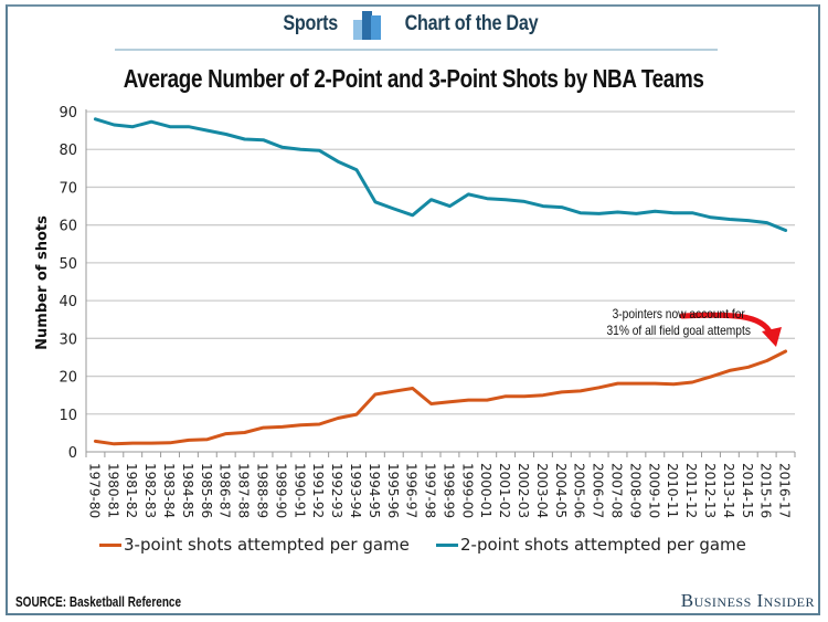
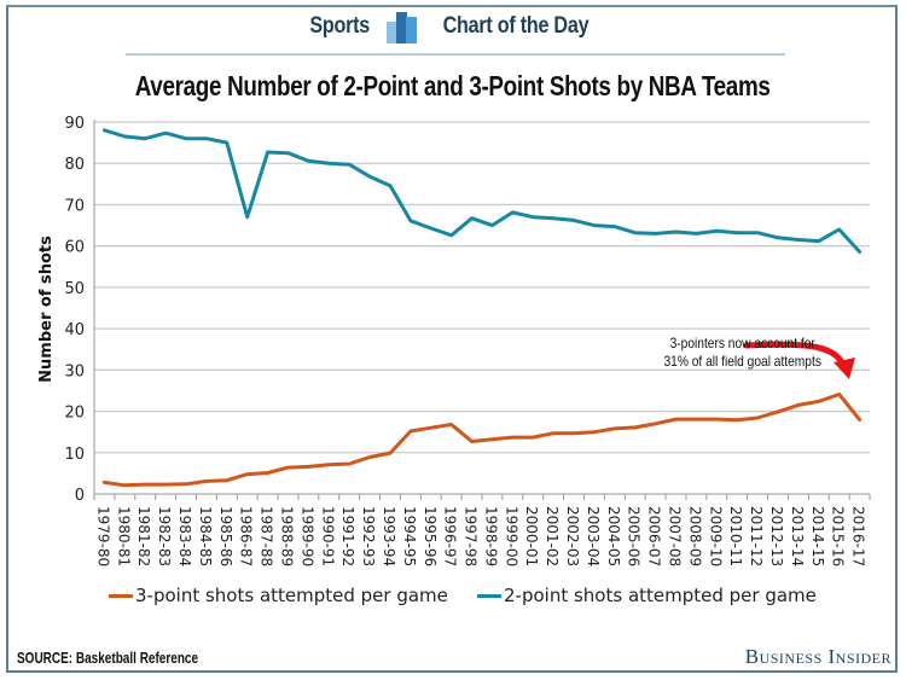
2-point shots attempted per game/1986-87: 84 -> 67
2-point shots attempted per game/2015-16: 61 -> 64
3-point shots attempted per game/2016-17: 27 -> 18
